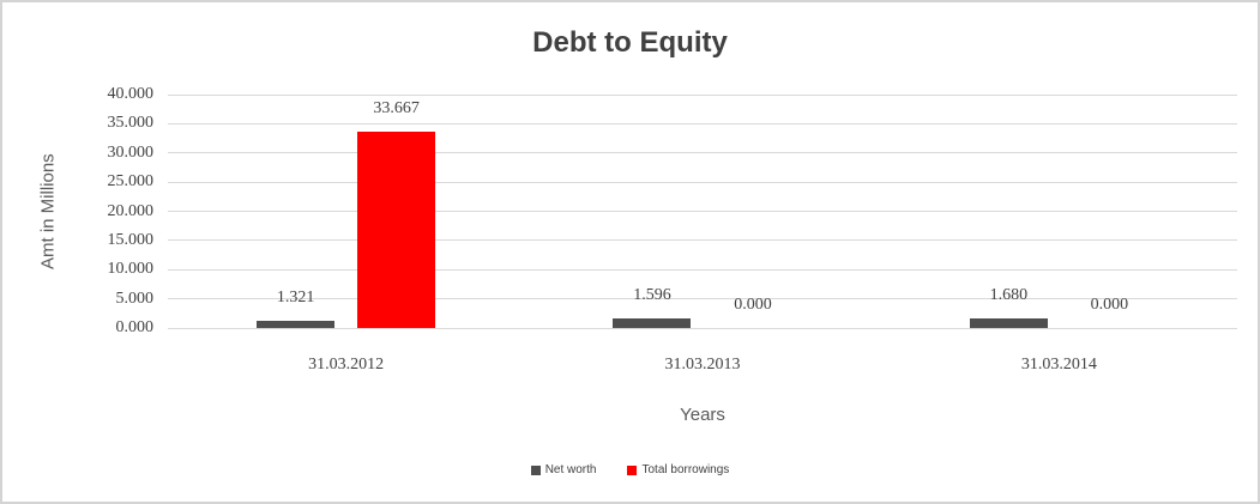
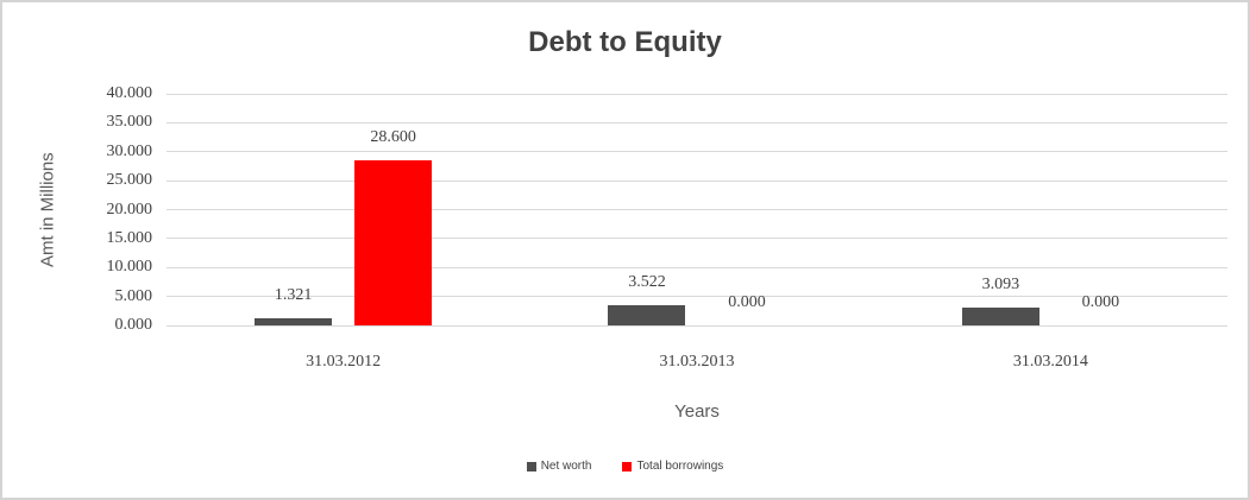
Total borrowings/31.03.2012: 33.667 -> 28.600
Net worth/31.03.2013: 1.596 -> 3.522
Net worth/31.03.2014: 1.680 -> 3.093
